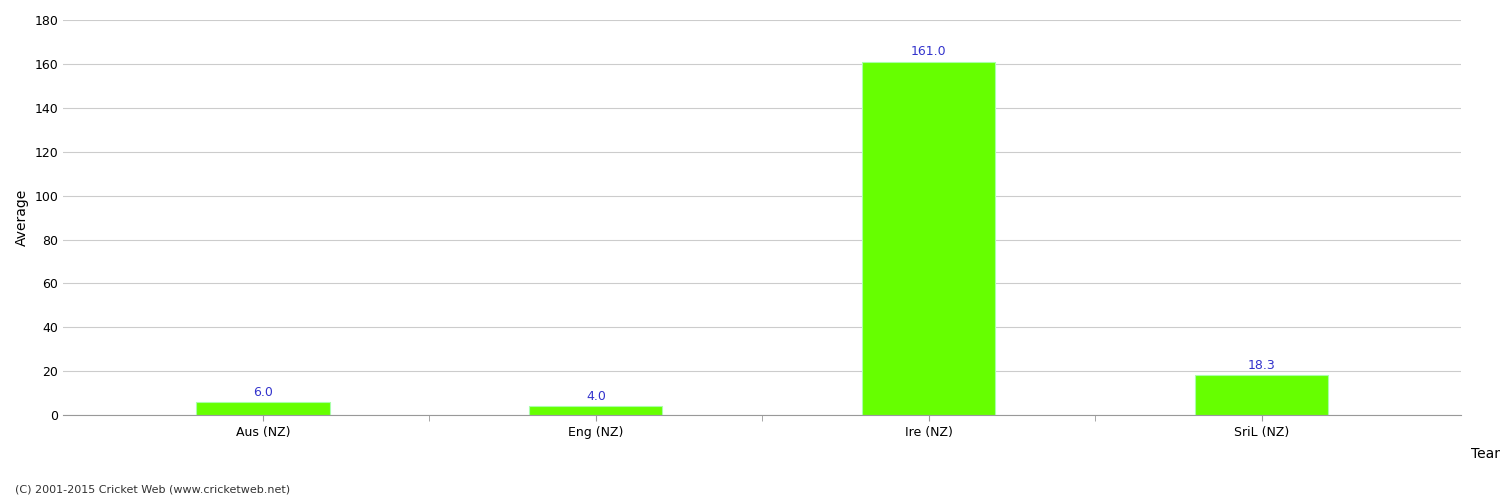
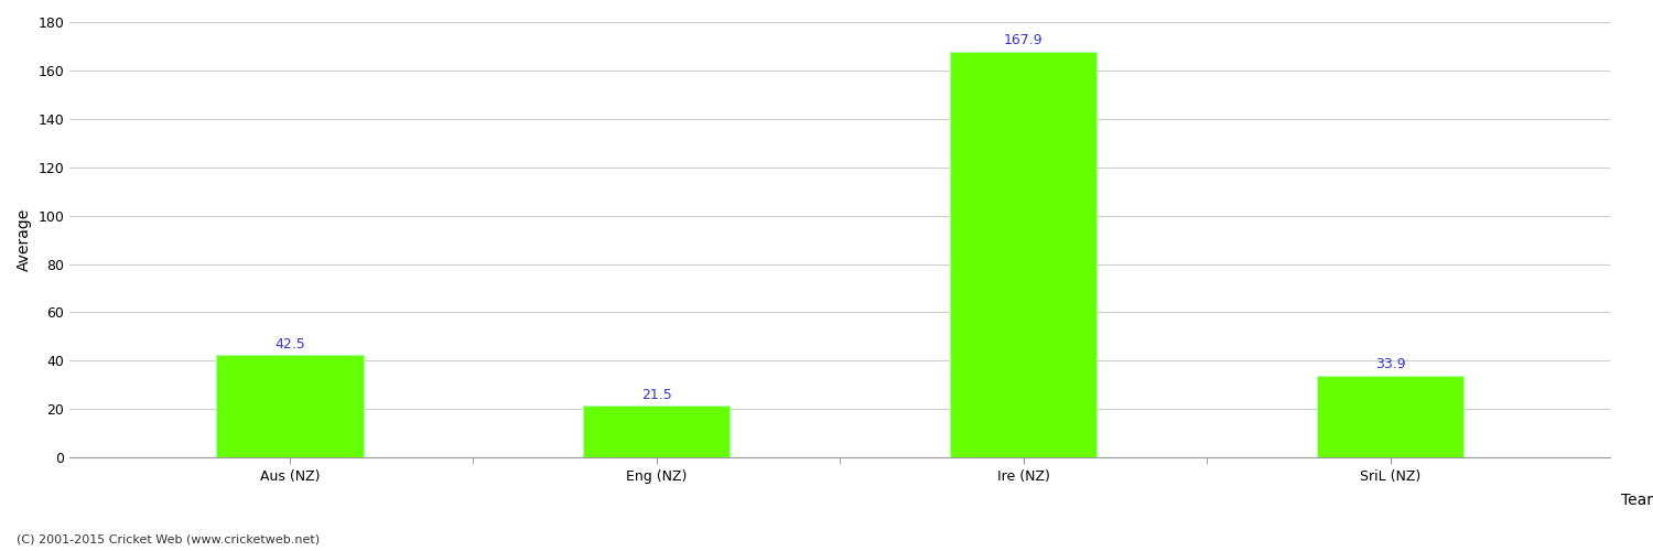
Aus (NZ): 6.0 -> 42.5
Eng (NZ): 4.0 -> 21.5
Ire (NZ): 161.0 -> 167.9
SriL (NZ): 18.3 -> 33.9
